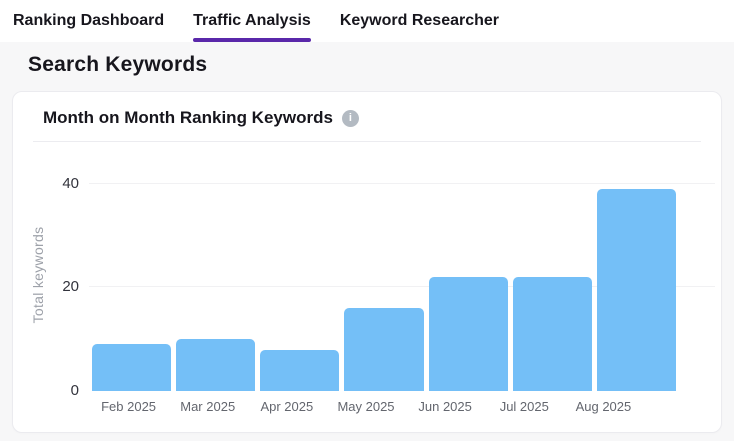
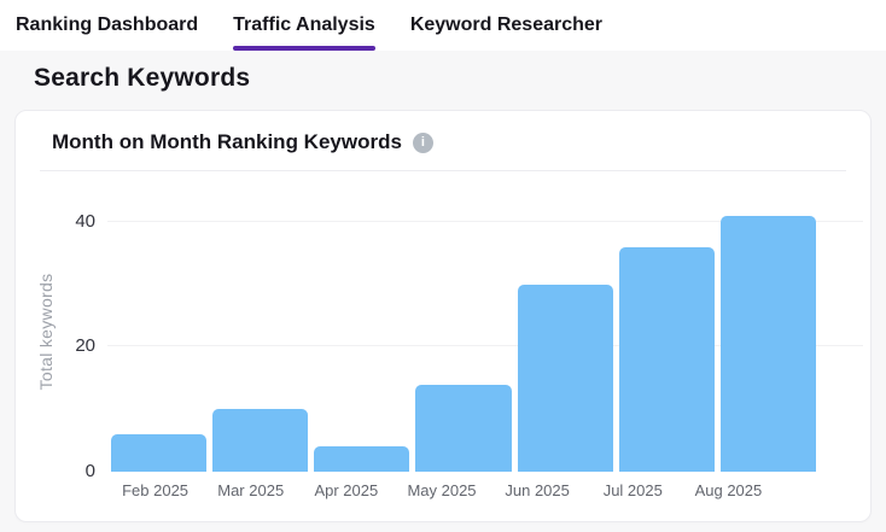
Feb 2025: 9 -> 6
Apr 2025: 8 -> 4
May 2025: 16 -> 14
Jun 2025: 22 -> 30
Jul 2025: 22 -> 36
Aug 2025: 39 -> 41
